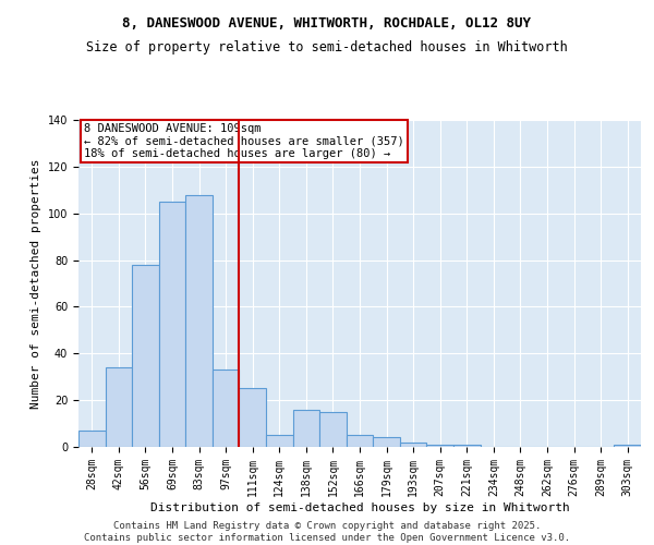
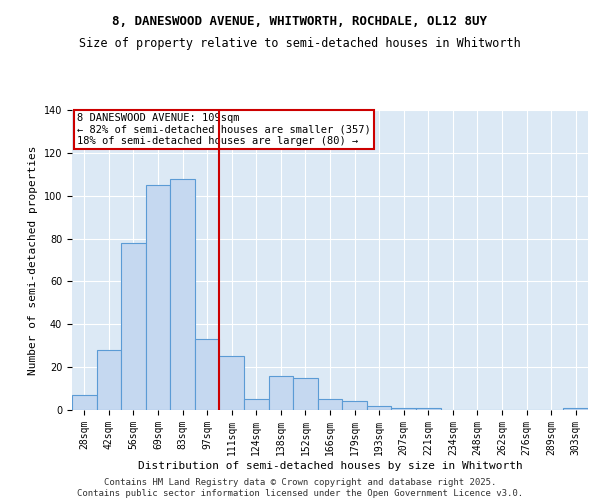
42sqm: 34 -> 28
